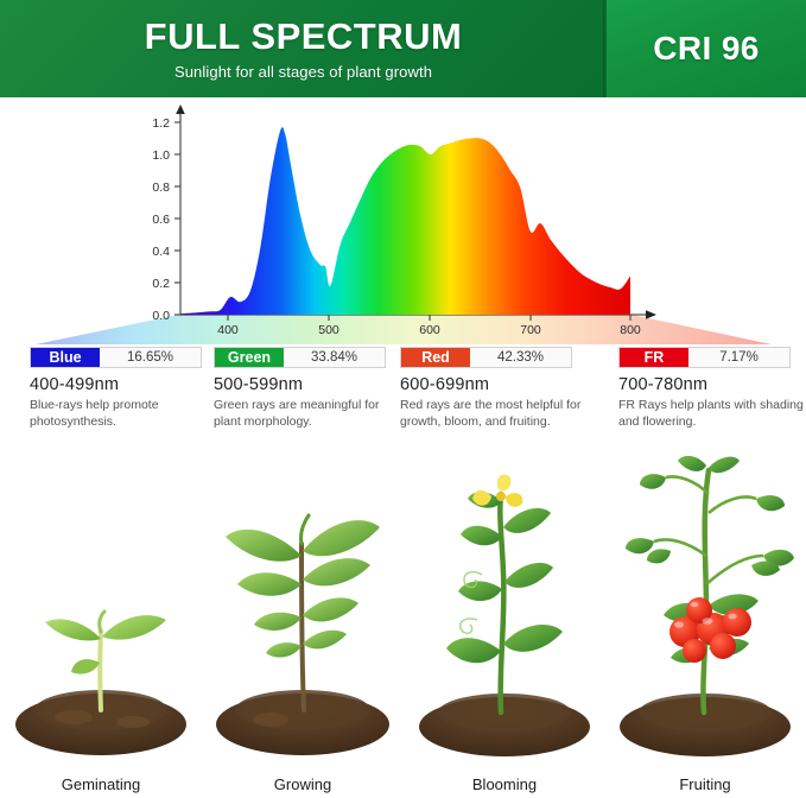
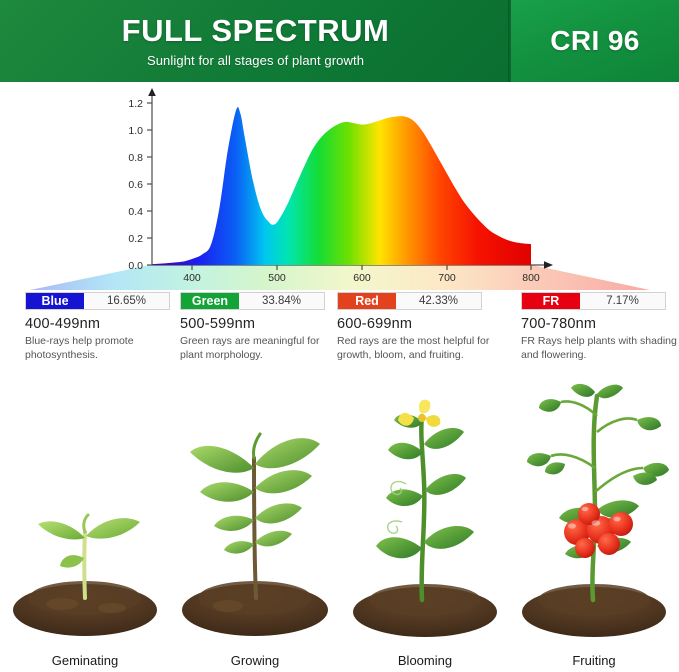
400: 0.11 -> 0.05
500: 0.18 -> 0.33
600: 1.00 -> 1.04
700: 0.52 -> 0.68
800: 0.24 -> 0.15
